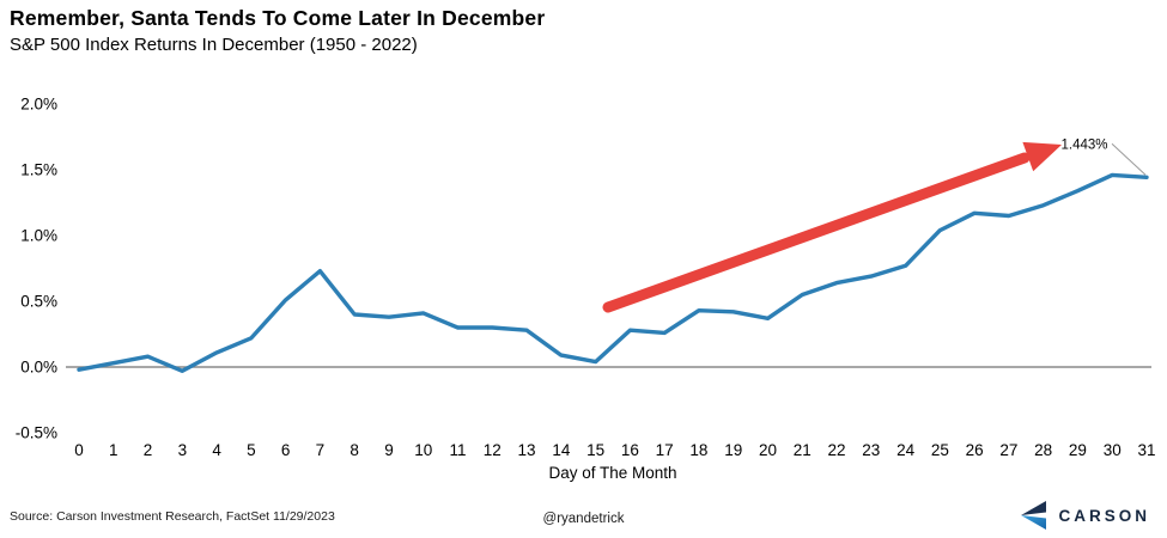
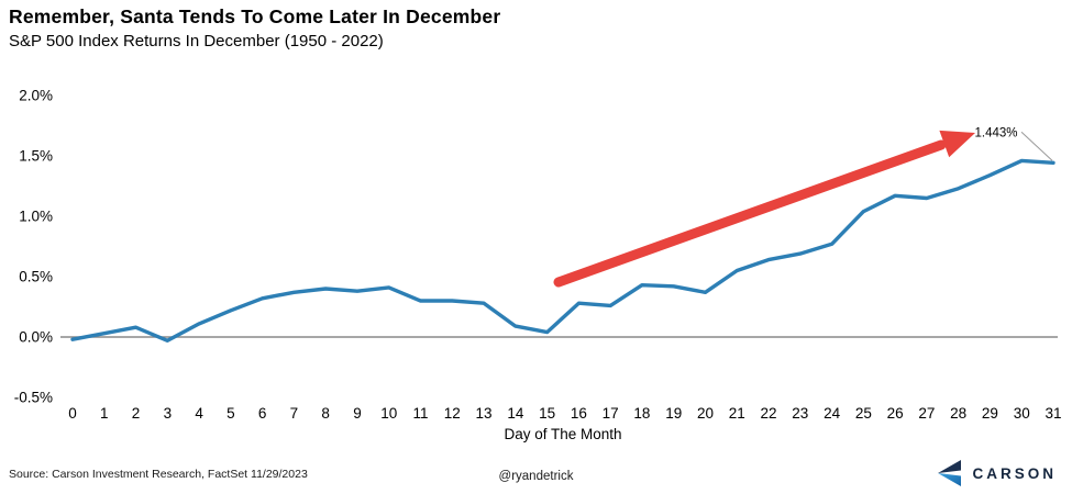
6: 0.51% -> 0.32%
7: 0.73% -> 0.37%
